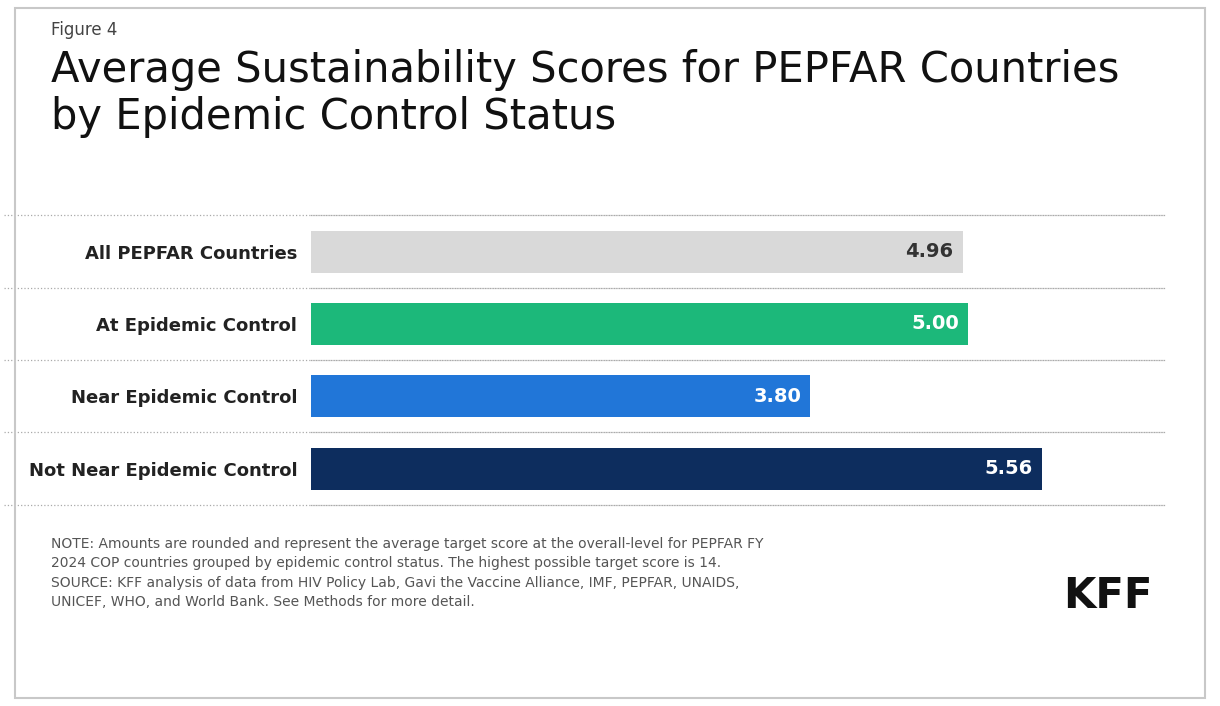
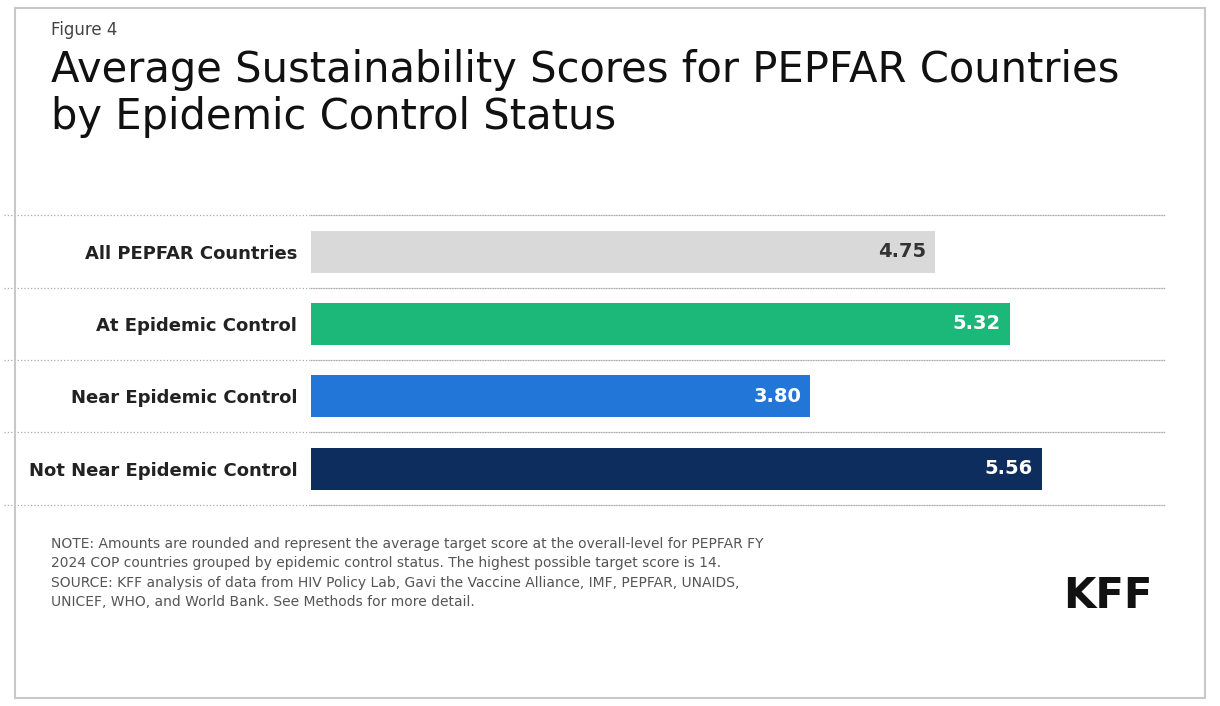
All PEPFAR Countries: 4.96 -> 4.75
At Epidemic Control: 5.00 -> 5.32
